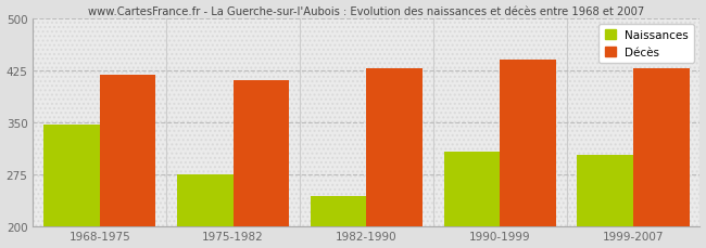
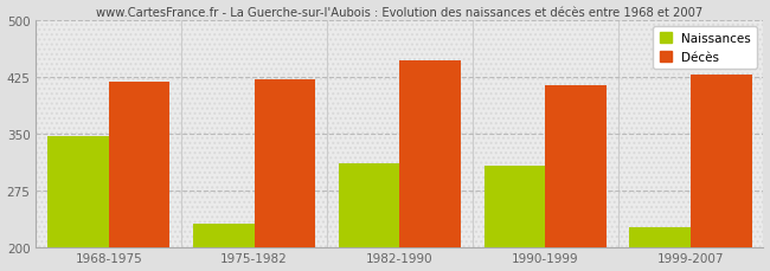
Naissances/1975-1982: 275 -> 230
Décès/1975-1982: 410 -> 422
Naissances/1982-1990: 243 -> 310
Décès/1982-1990: 428 -> 446
Décès/1990-1999: 440 -> 414
Naissances/1999-2007: 303 -> 226
